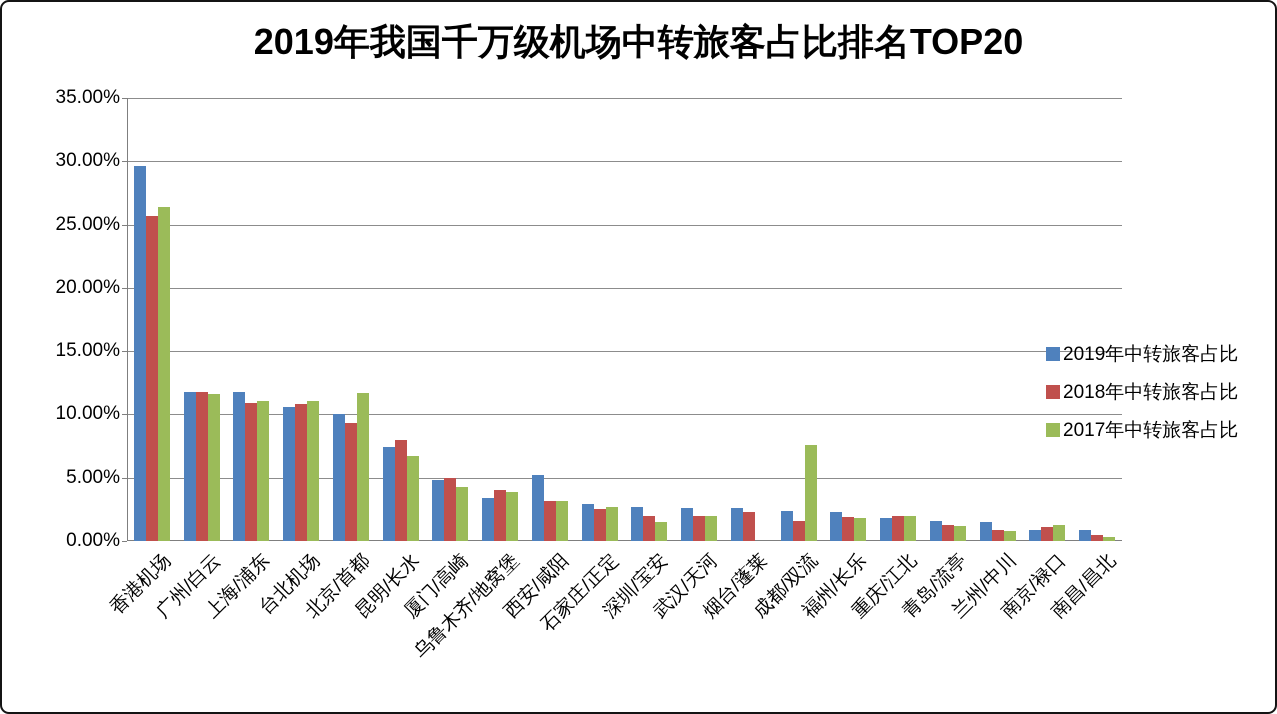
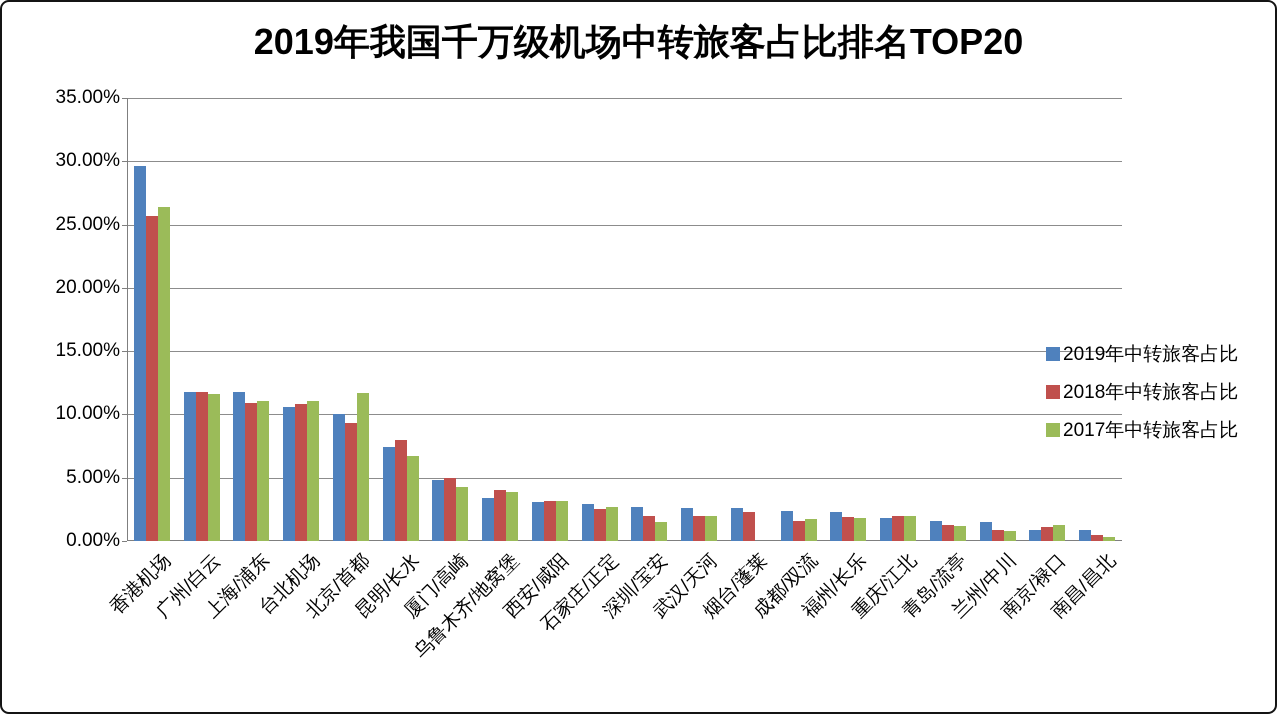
2019年中转旅客占比/西安/咸阳: 5.2% -> 3.1%
2017年中转旅客占比/成都/双流: 7.6% -> 1.7%
